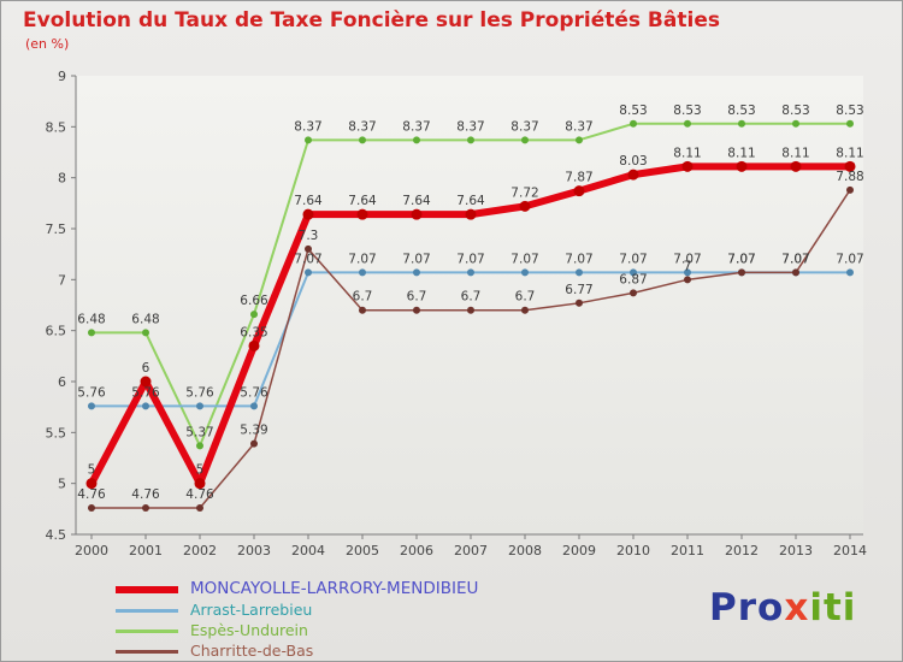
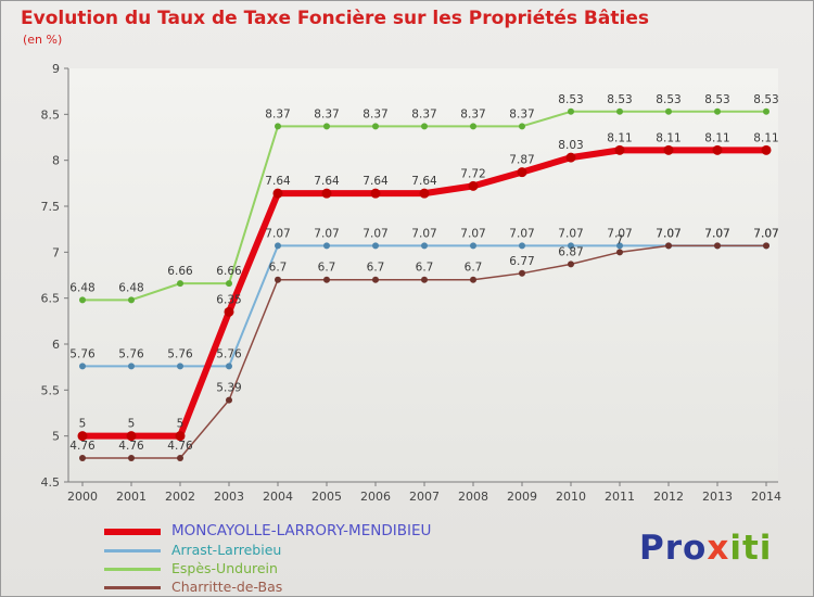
MONCAYOLLE-LARRORY-MENDIBIEU/2001: 6 -> 5
Espès-Undurein/2002: 5.37 -> 6.66
Charritte-de-Bas/2004: 7.3 -> 6.7
Charritte-de-Bas/2014: 7.88 -> 7.07
